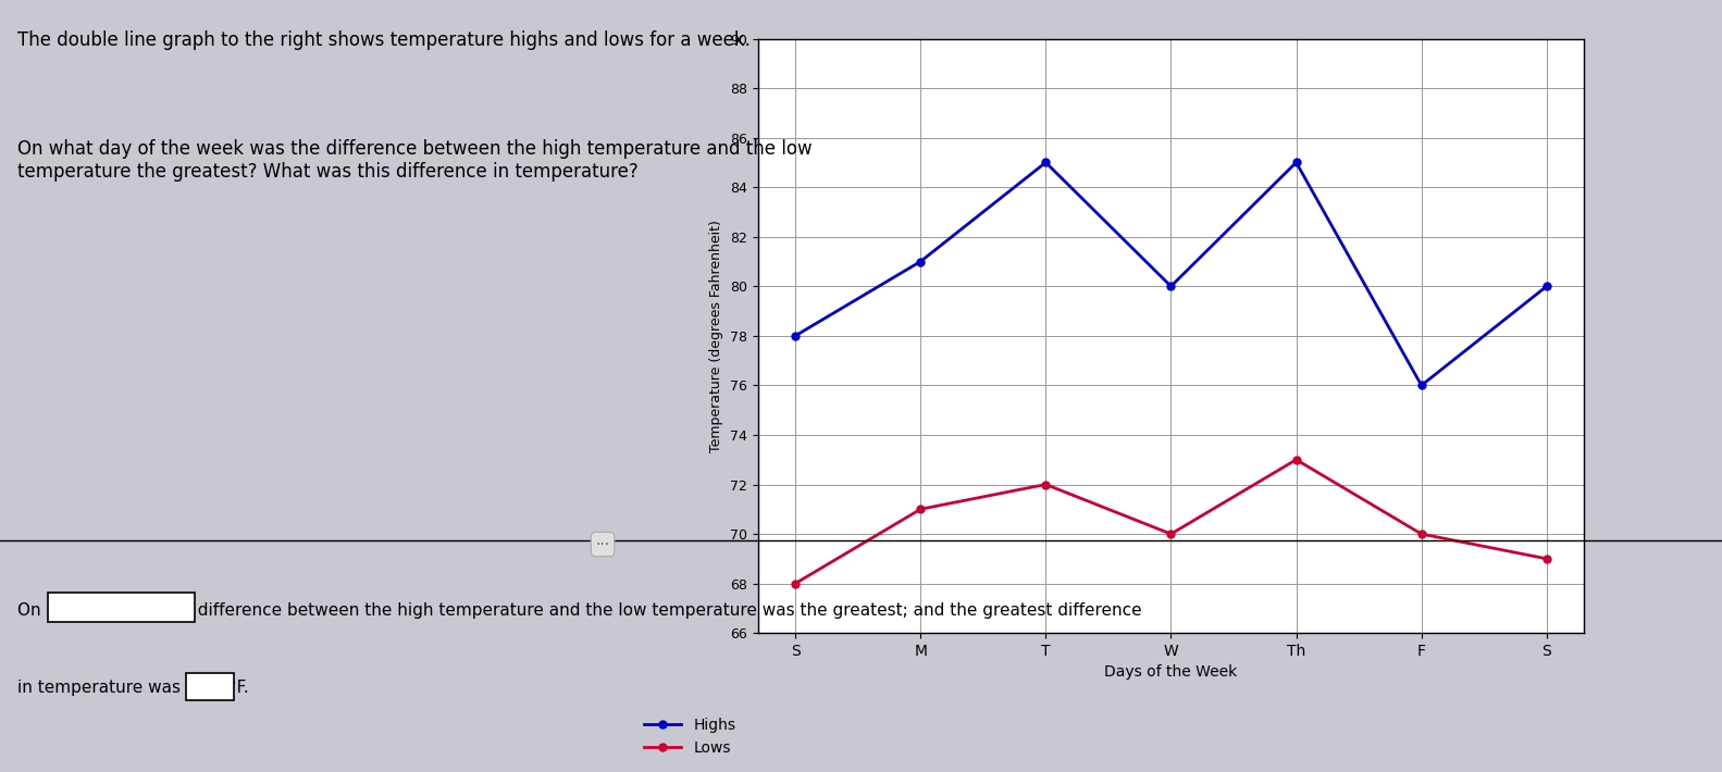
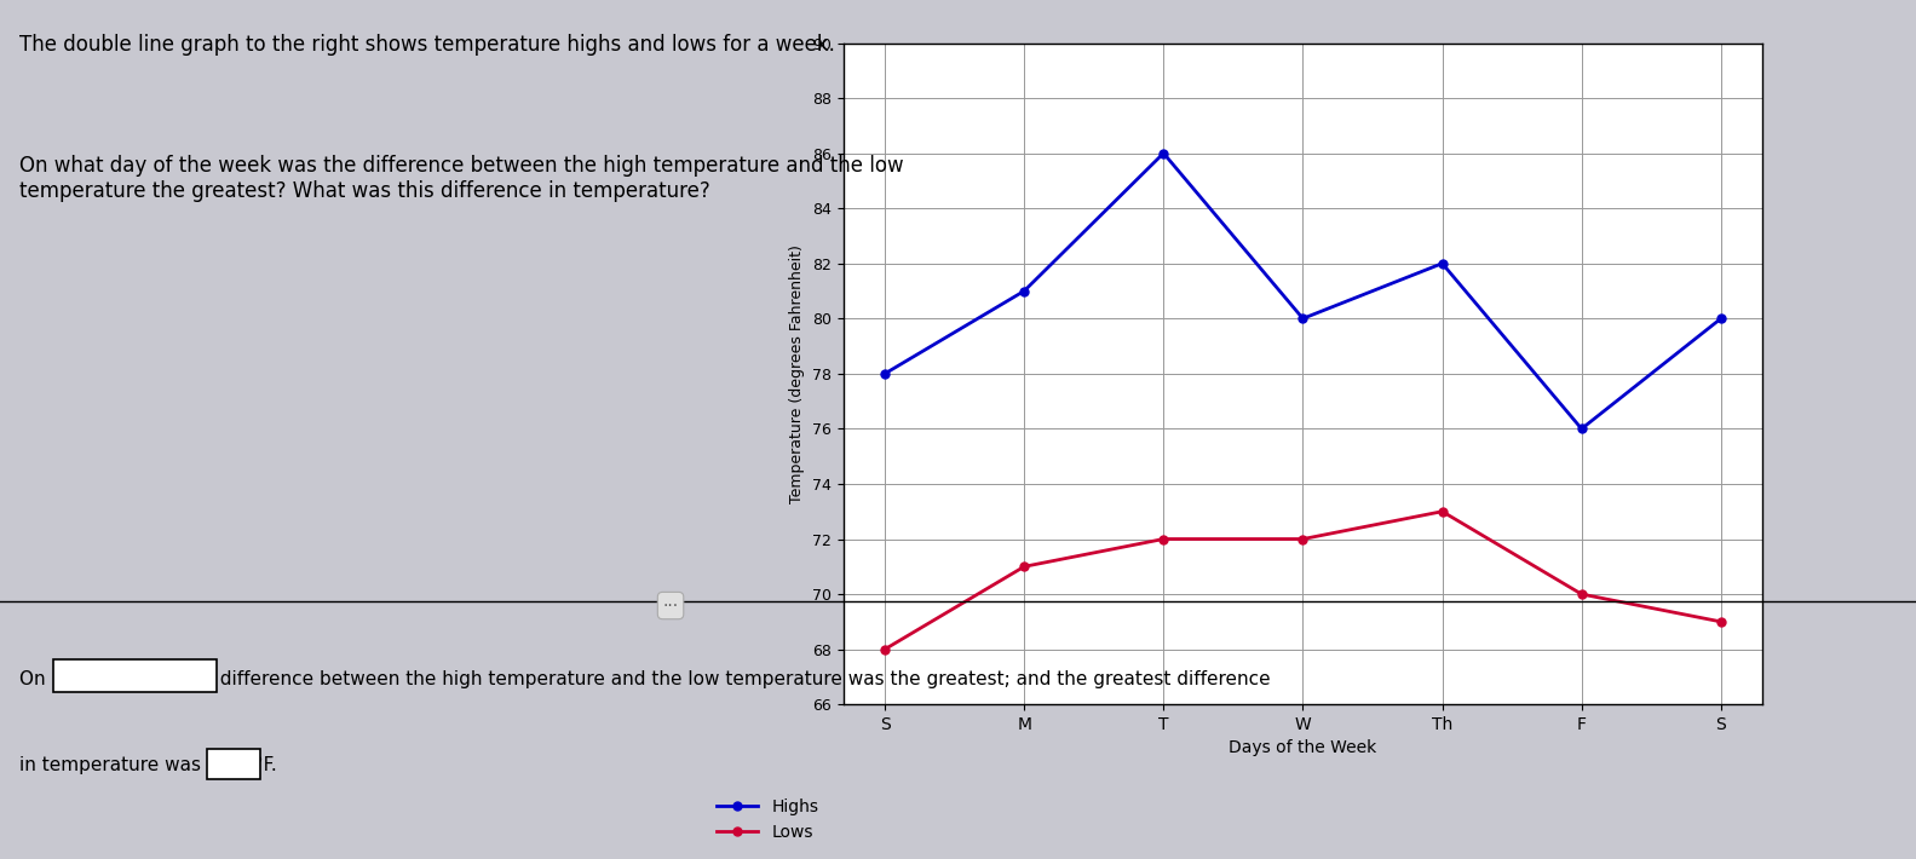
Highs/T: 85 -> 86
Lows/W: 70 -> 72
Highs/Th: 85 -> 82
